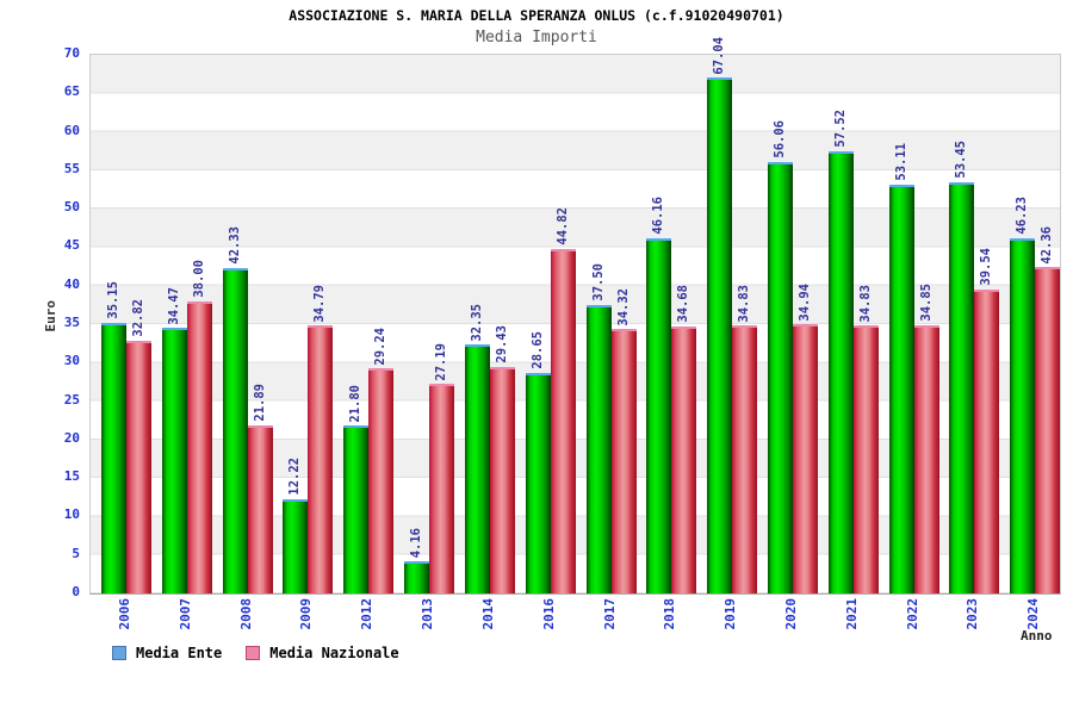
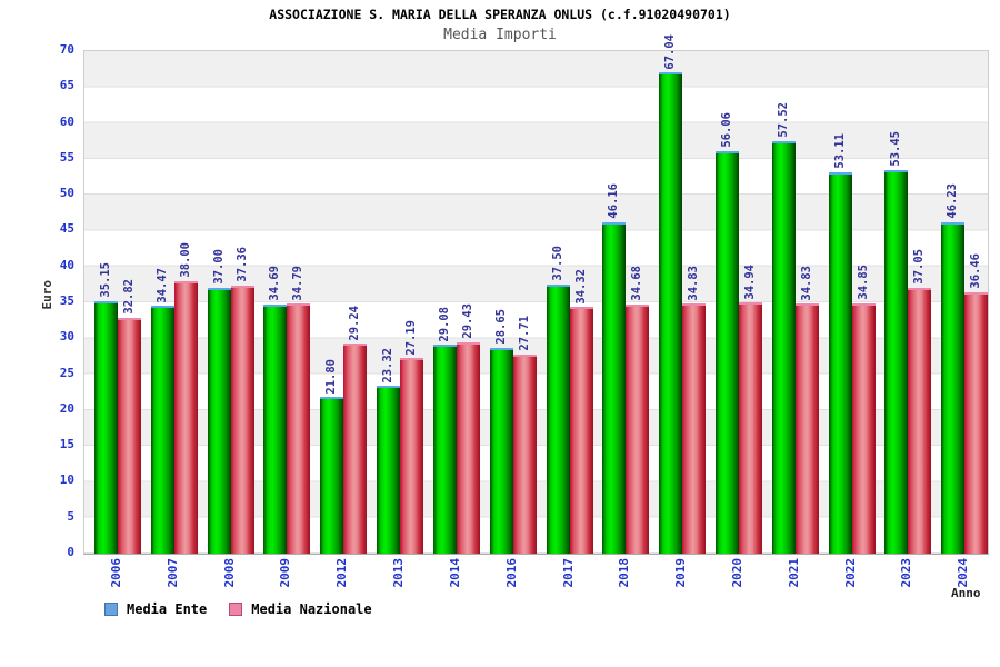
Media Ente/2008: 42.33 -> 37.00
Media Nazionale/2008: 21.89 -> 37.36
Media Ente/2009: 12.22 -> 34.69
Media Ente/2013: 4.16 -> 23.32
Media Ente/2014: 32.35 -> 29.08
Media Nazionale/2016: 44.82 -> 27.71
Media Nazionale/2023: 39.54 -> 37.05
Media Nazionale/2024: 42.36 -> 36.46
